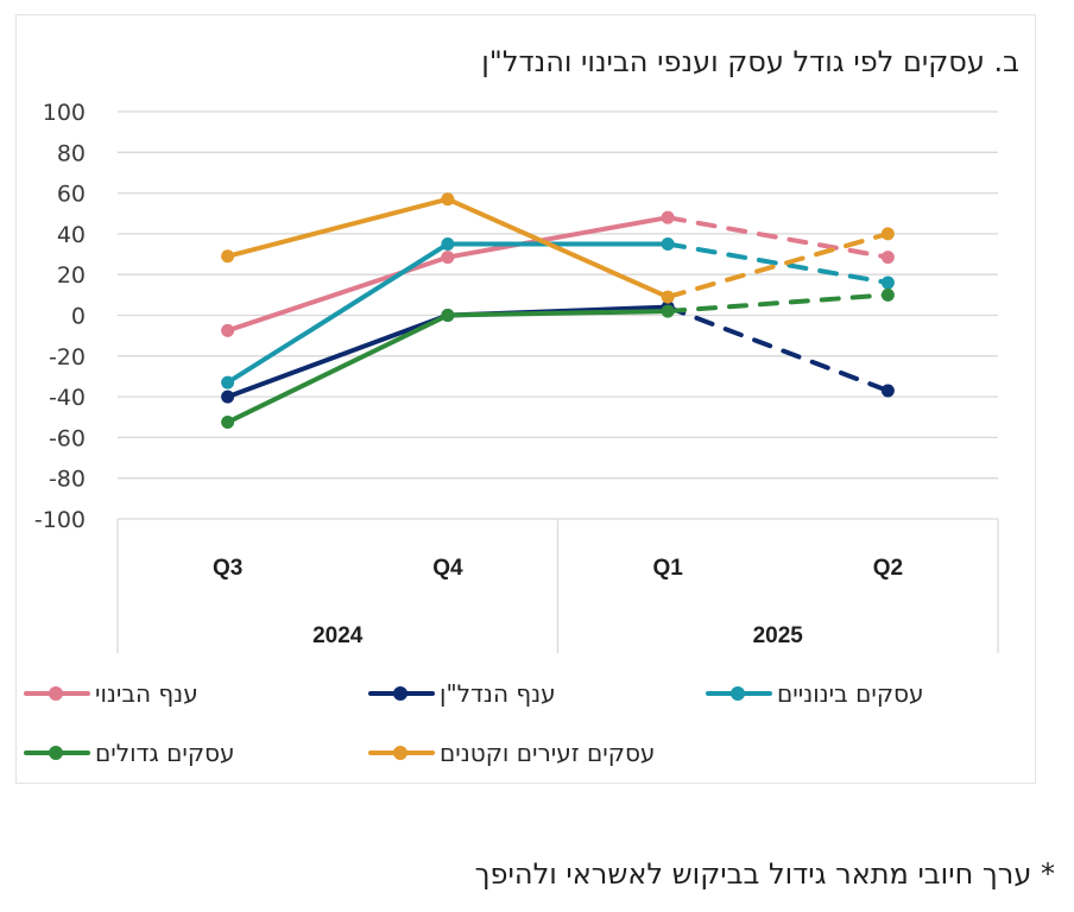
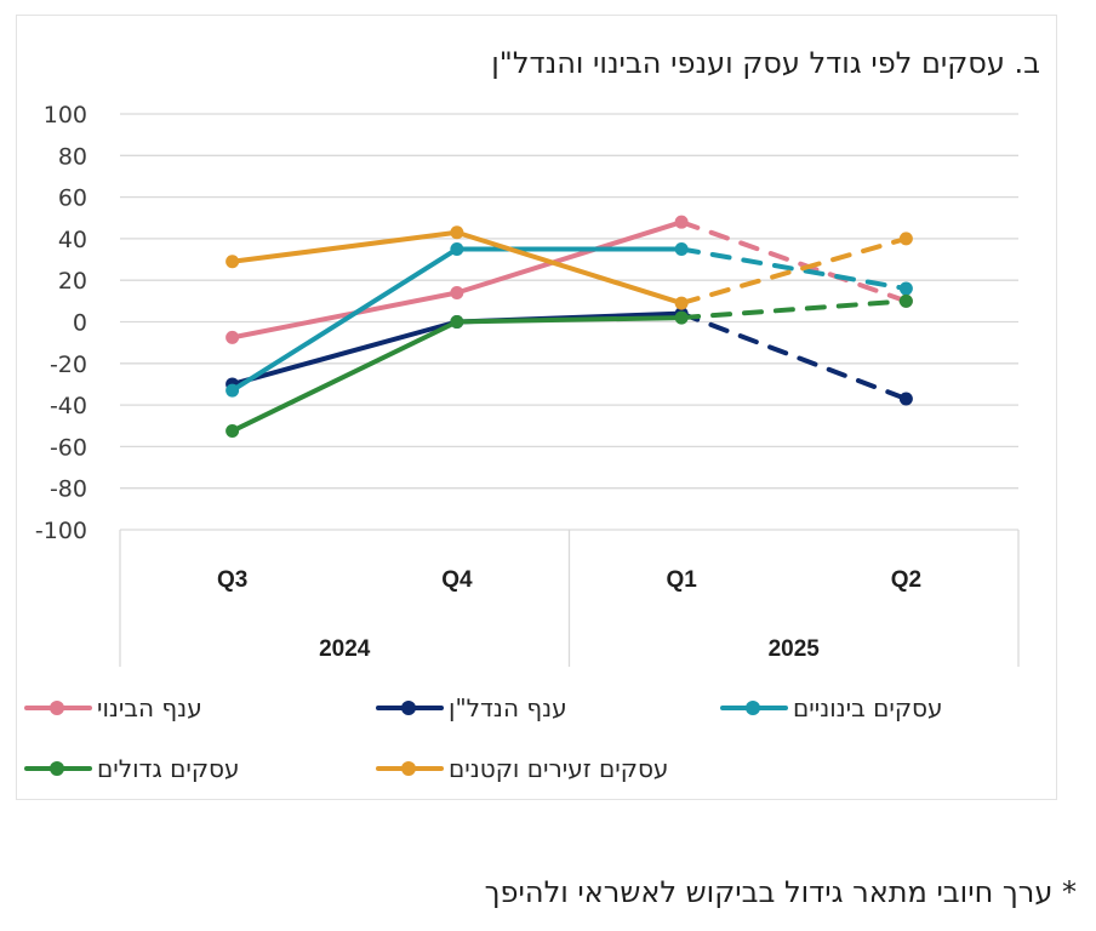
ענף הנדל"ן/Q3: -40 -> -30
ענף הבינוי/Q4: 28 -> 14
עסקים זעירים וקטנים/Q4: 57 -> 43
ענף הבינוי/Q2: 28 -> 10
